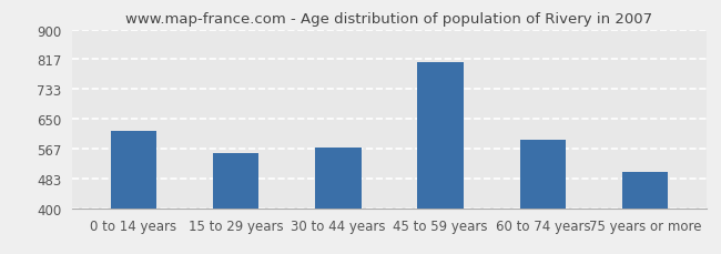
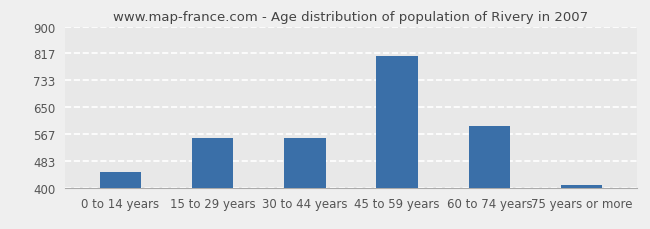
0 to 14 years: 615 -> 450
30 to 44 years: 570 -> 553
75 years or more: 500 -> 408
